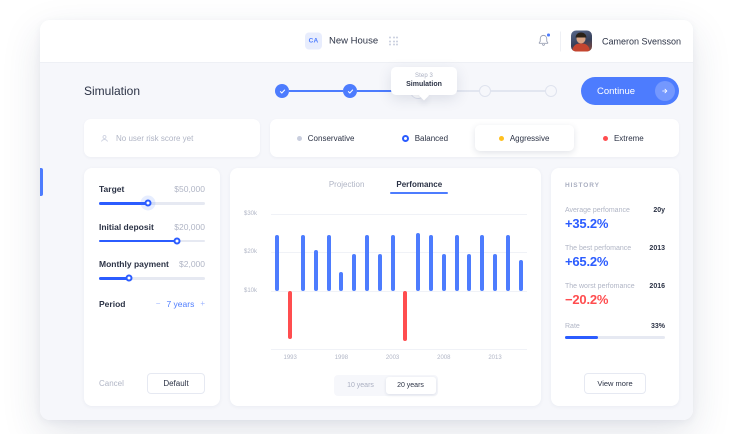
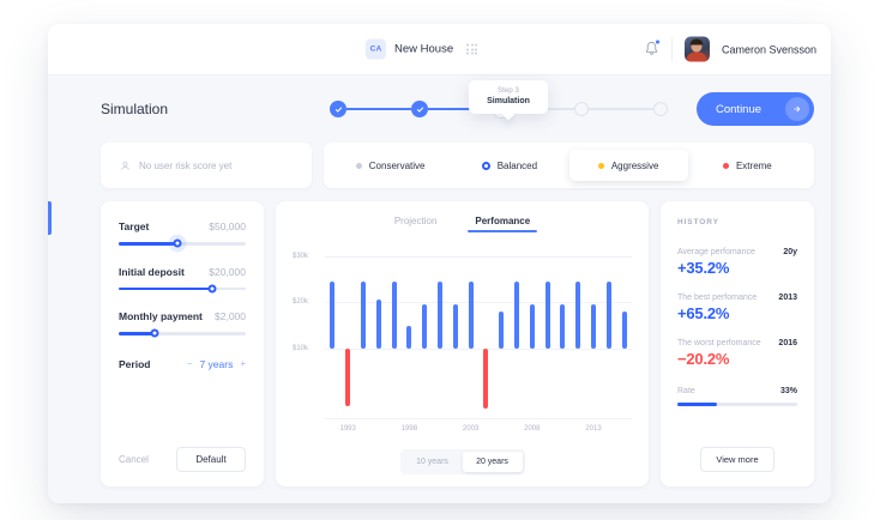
2003: $25k -> $18k
